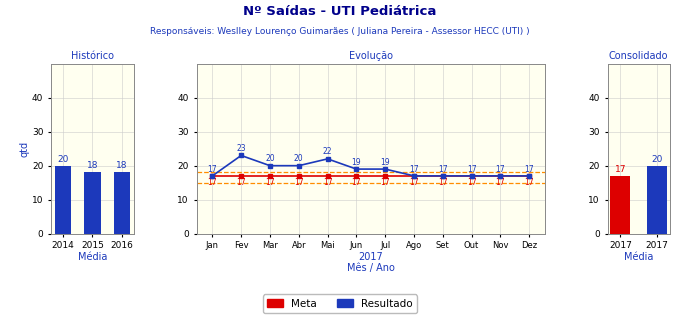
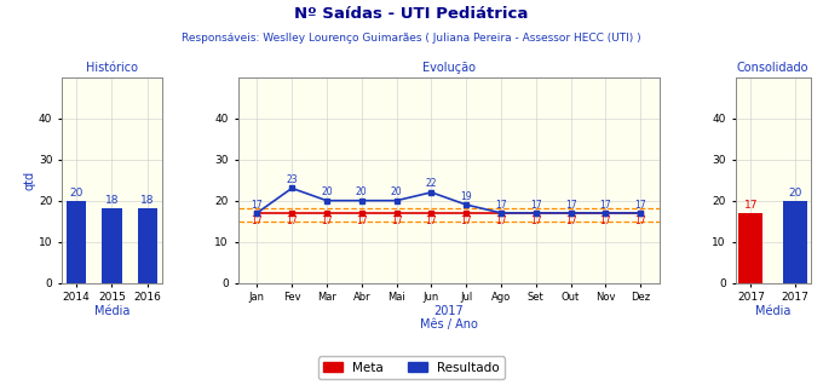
Evolução/Resultado/Mai: 22 -> 20
Evolução/Resultado/Jun: 19 -> 22
